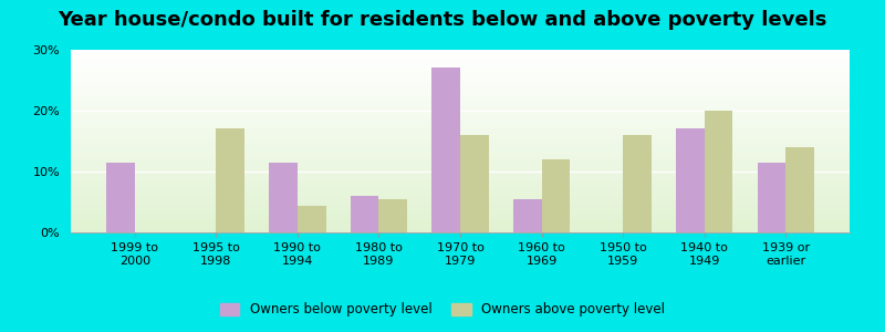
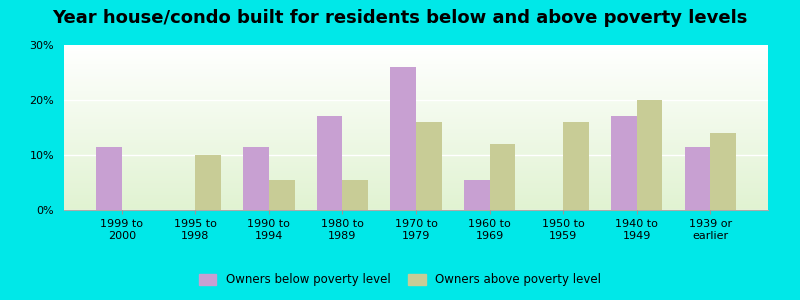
Owners above poverty level/1995 to 1998: 17.0% -> 10.0%
Owners above poverty level/1990 to 1994: 4.4% -> 5.5%
Owners below poverty level/1980 to 1989: 6.0% -> 17.0%
Owners below poverty level/1970 to 1979: 27.0% -> 26.0%
